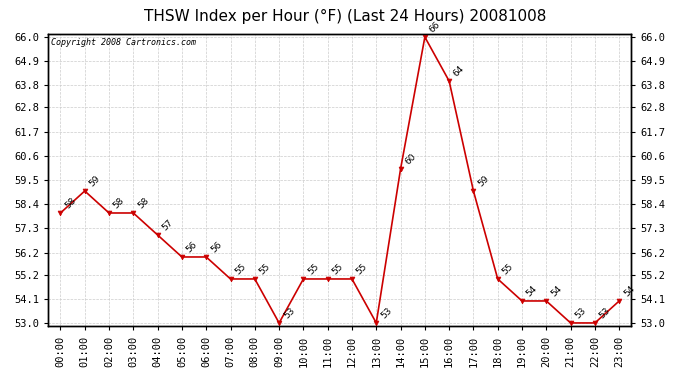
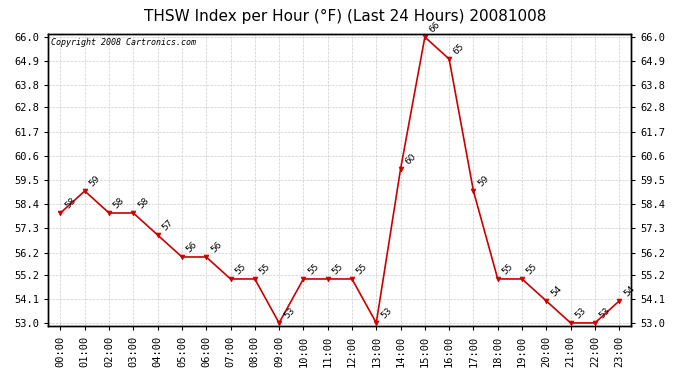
16:00: 64 -> 65
19:00: 54 -> 55
